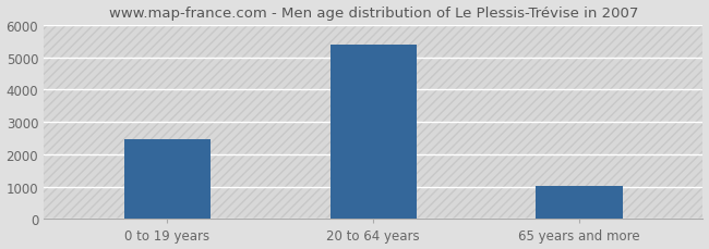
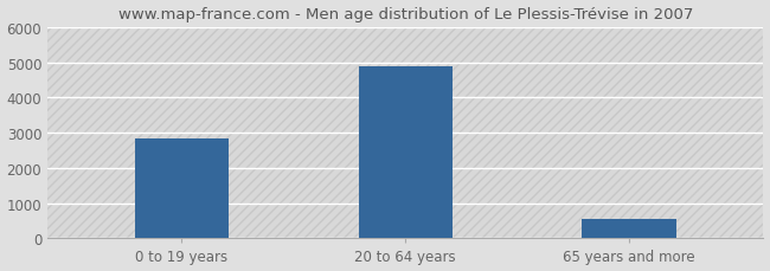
0 to 19 years: 2480 -> 2850
20 to 64 years: 5390 -> 4900
65 years and more: 1010 -> 550
